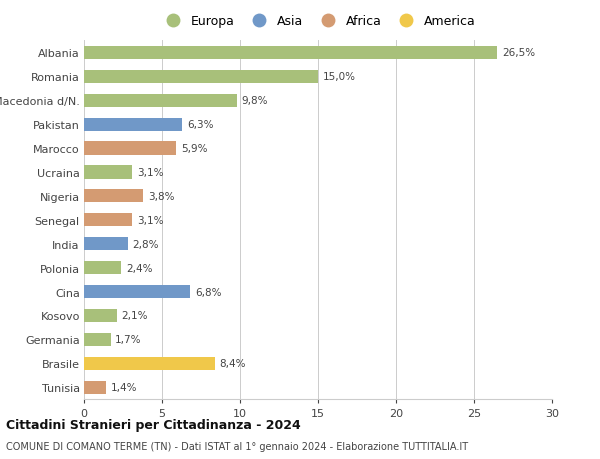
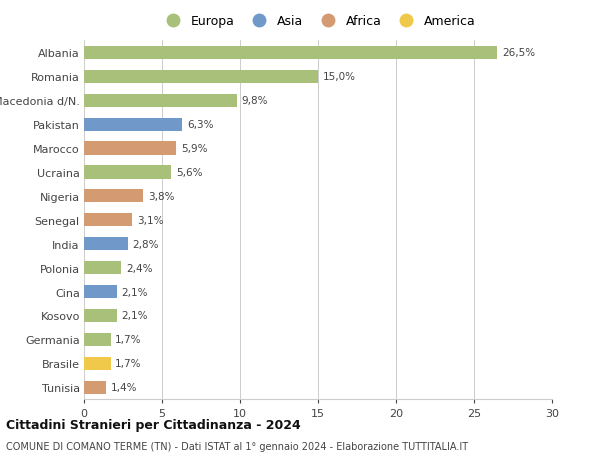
Ucraina: 3,1% -> 5,6%
Cina: 6,8% -> 2,1%
Brasile: 8,4% -> 1,7%
